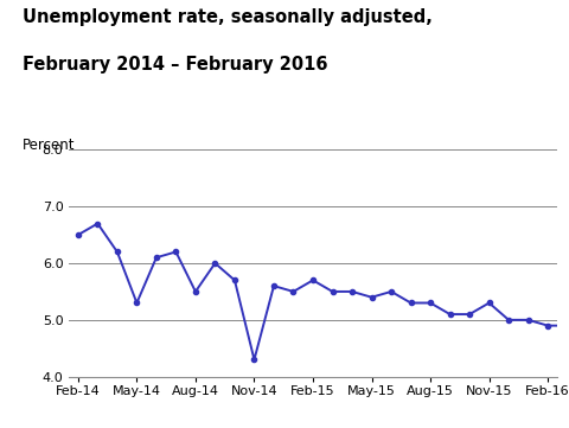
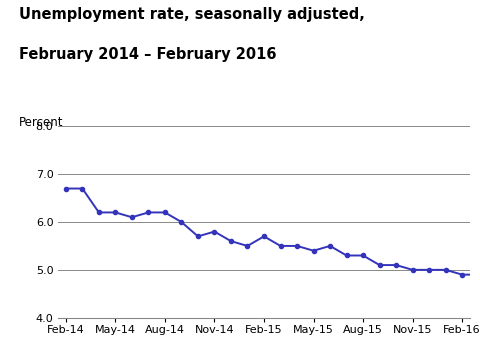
Feb-14: 6.5 -> 6.7
May-14: 5.3 -> 6.2
Aug-14: 5.5 -> 6.2
Nov-14: 4.3 -> 5.8
Nov-15: 5.3 -> 5.0
